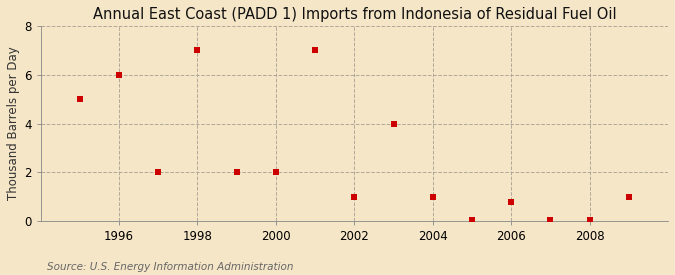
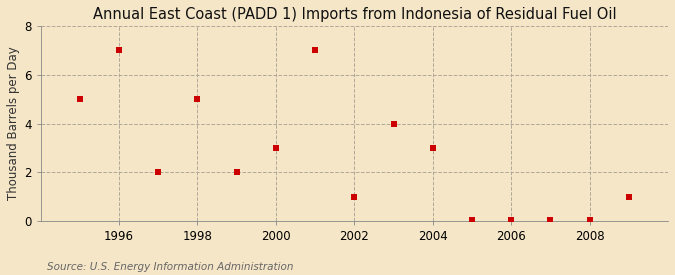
1996: 6.00 -> 7.00
1998: 7.00 -> 5.00
2000: 2.00 -> 3.00
2004: 1.00 -> 3.00
2006: 0.80 -> 0.05
